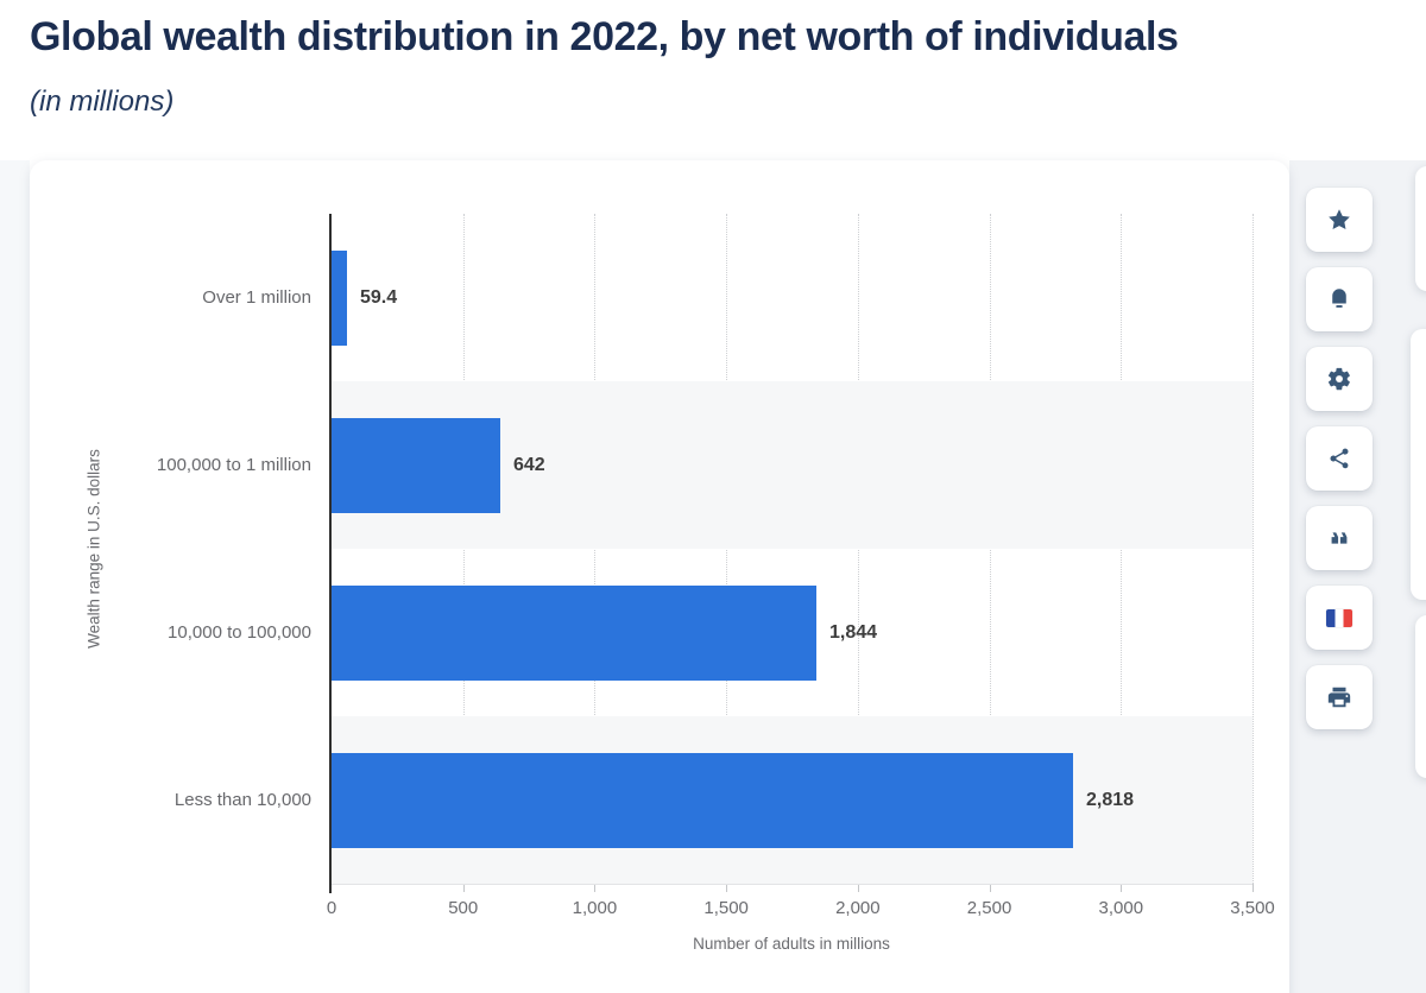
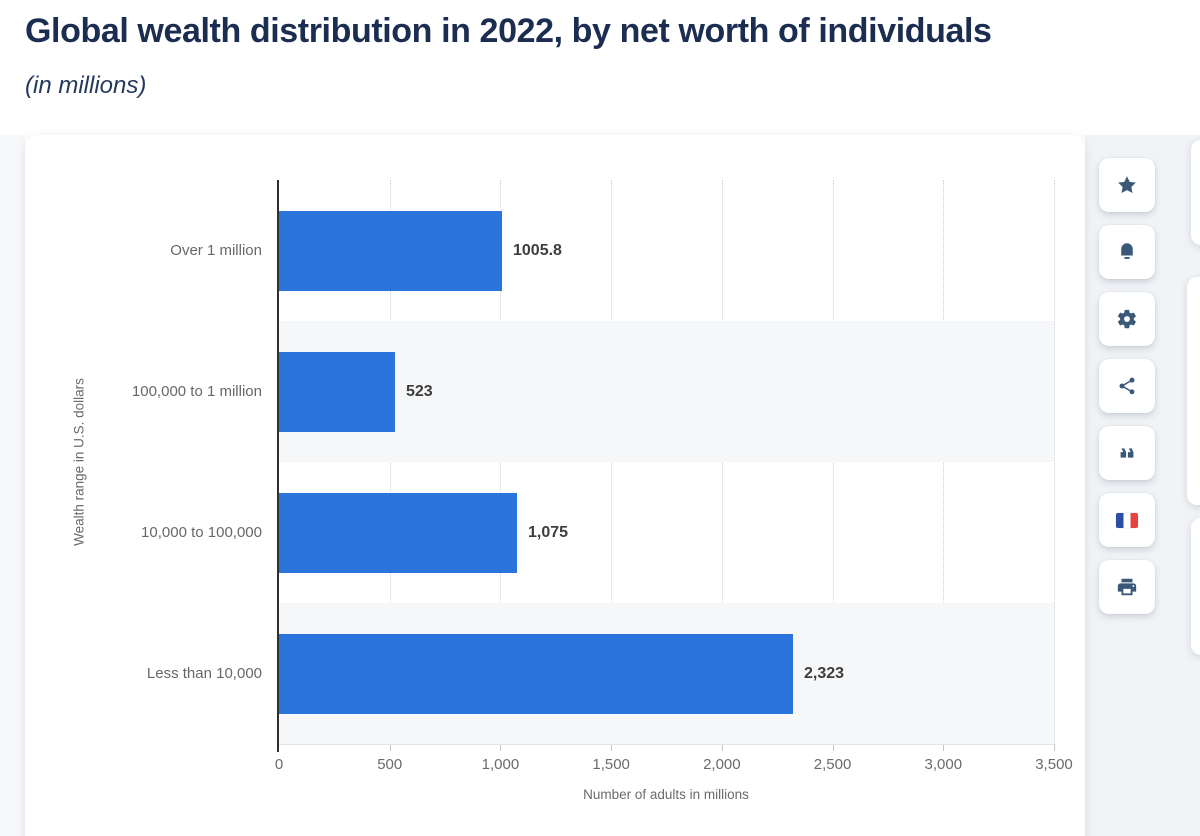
Over 1 million: 59.4 -> 1005.8
100,000 to 1 million: 642 -> 523
10,000 to 100,000: 1,844 -> 1,075
Less than 10,000: 2,818 -> 2,323
